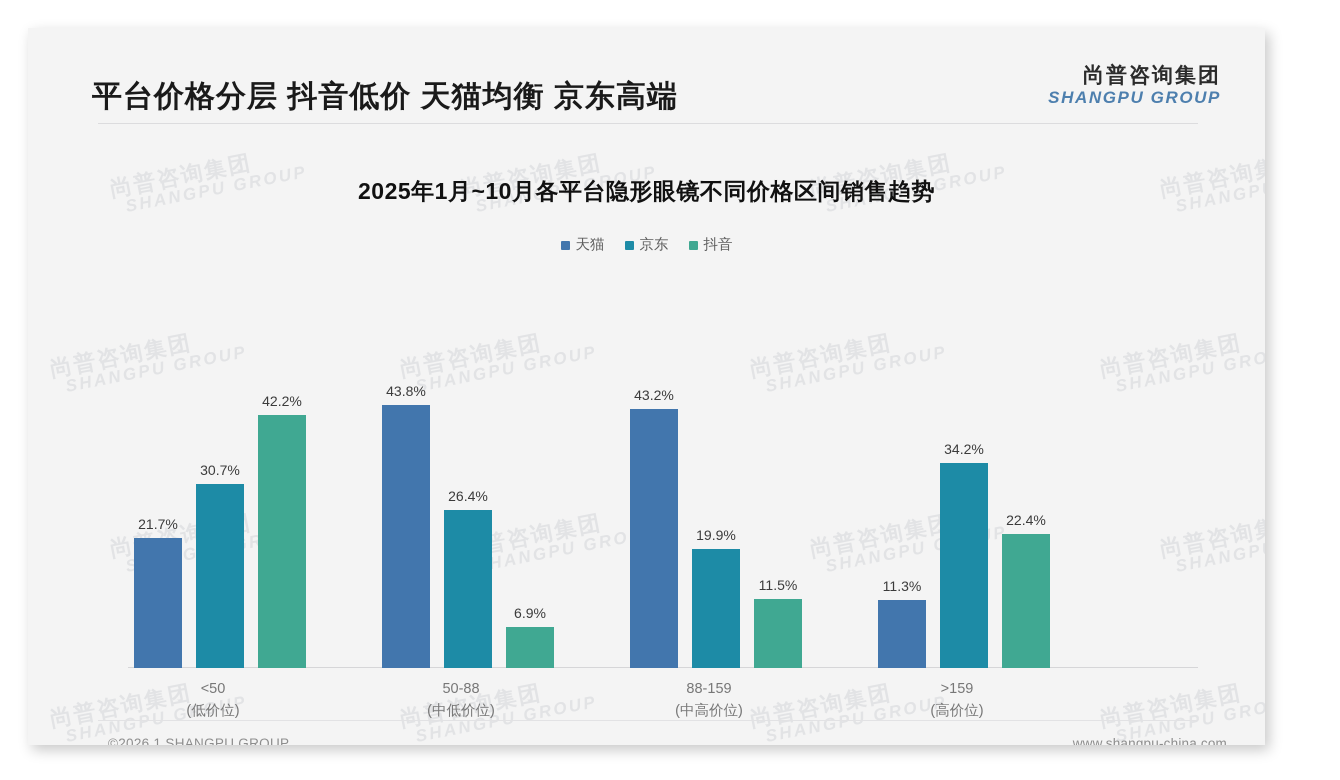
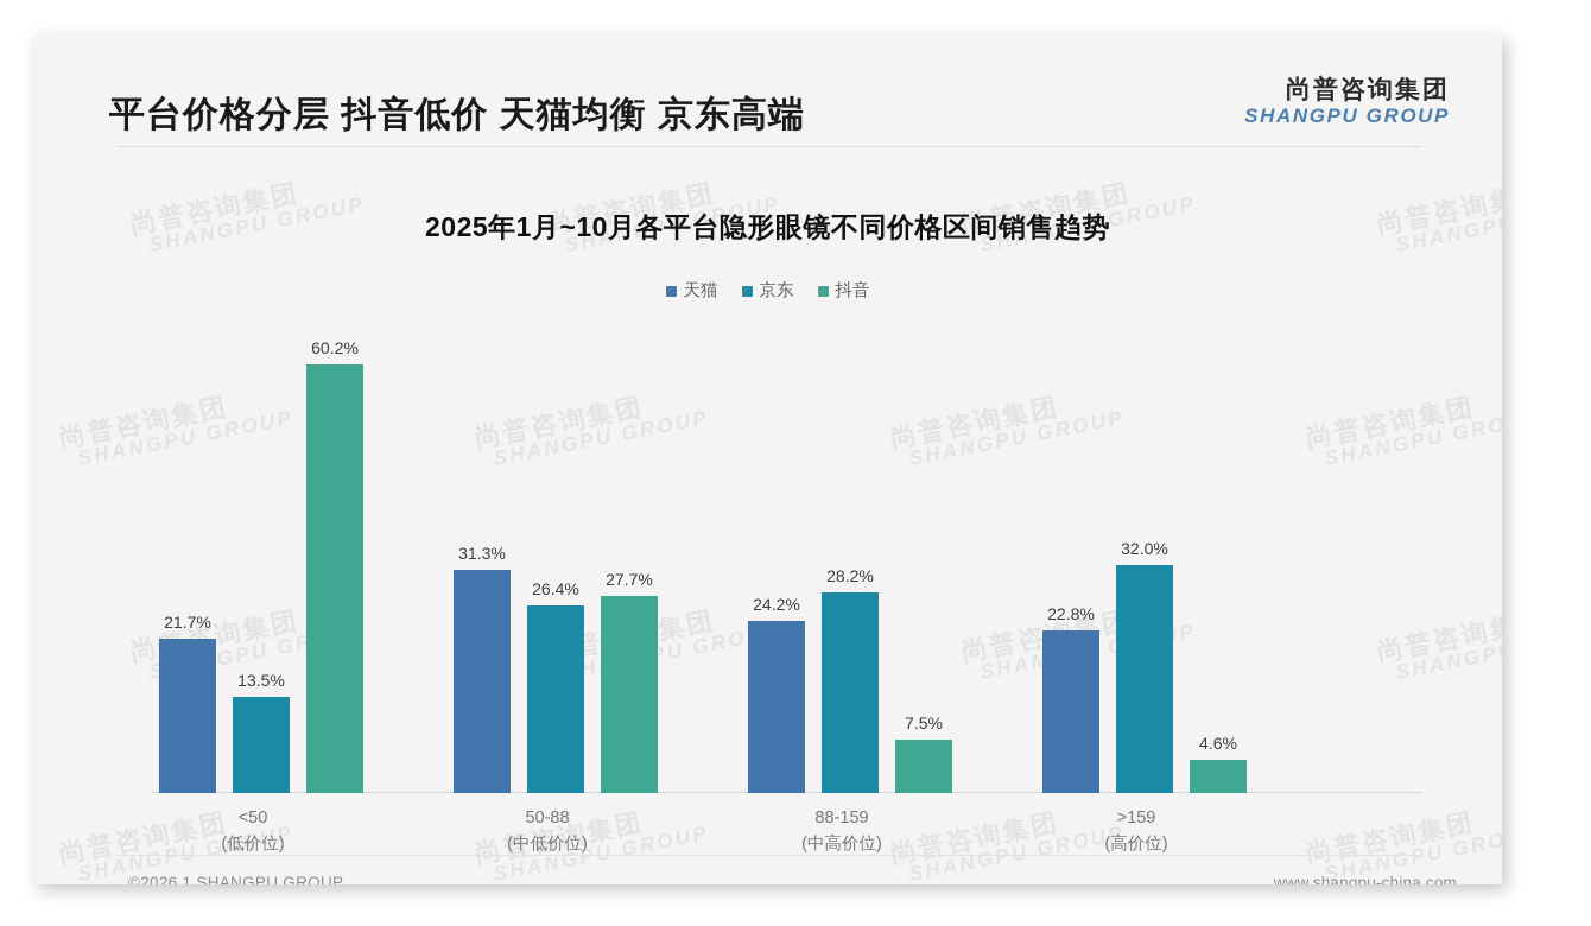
京东/<50: 30.7% -> 13.5%
抖音/<50: 42.2% -> 60.2%
天猫/50-88: 43.8% -> 31.3%
抖音/50-88: 6.9% -> 27.7%
天猫/88-159: 43.2% -> 24.2%
京东/88-159: 19.9% -> 28.2%
抖音/88-159: 11.5% -> 7.5%
天猫/>159: 11.3% -> 22.8%
京东/>159: 34.2% -> 32.0%
抖音/>159: 22.4% -> 4.6%
